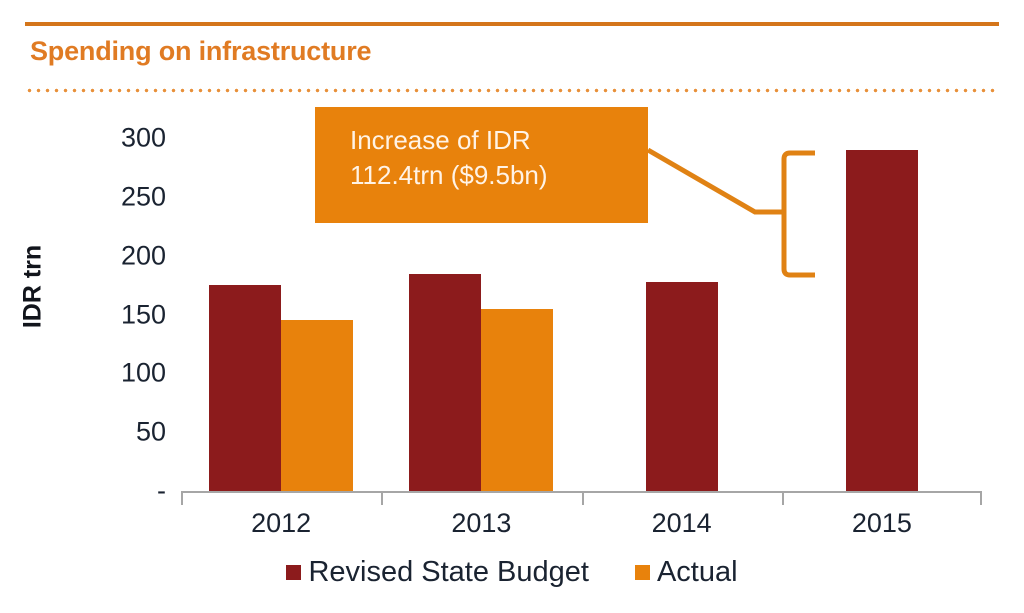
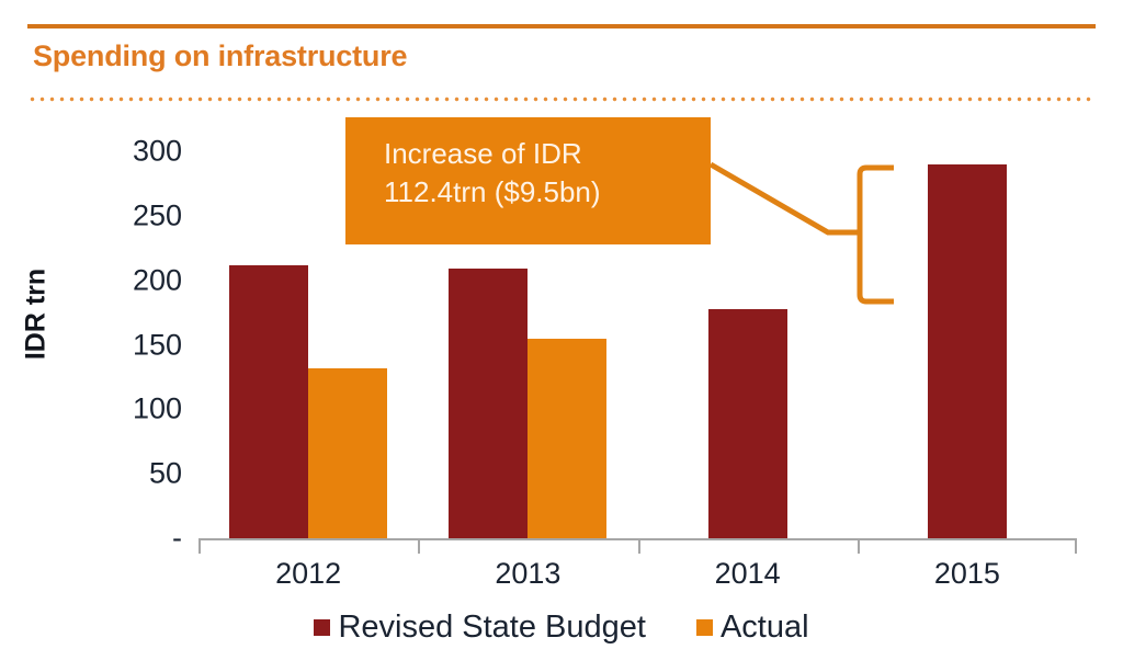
Revised State Budget/2012: 175 -> 212
Actual/2012: 145 -> 132
Revised State Budget/2013: 184 -> 209
